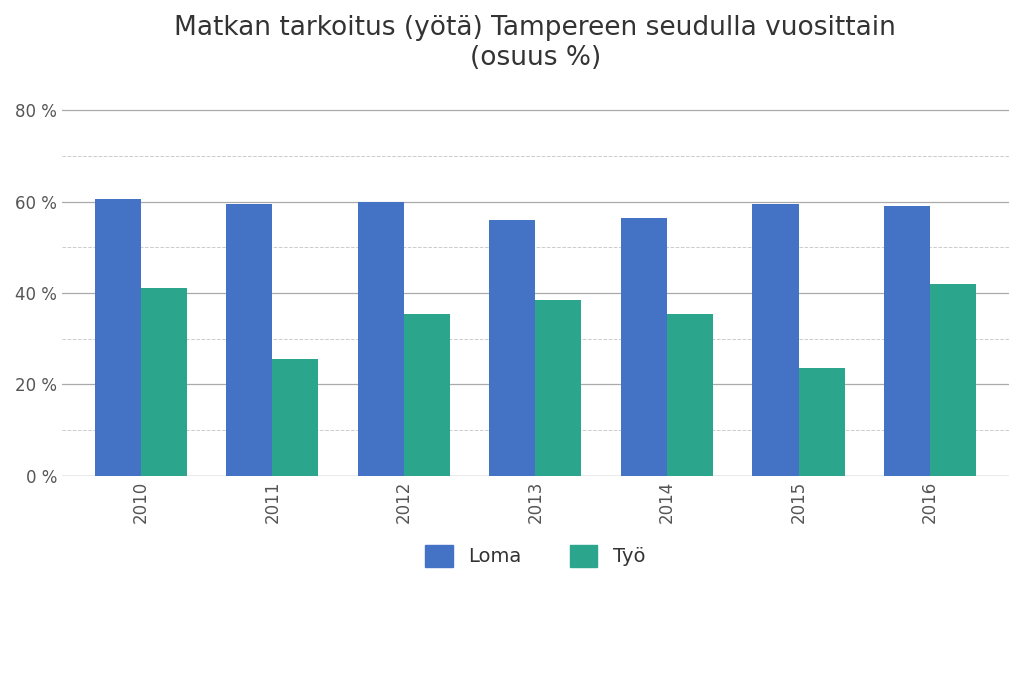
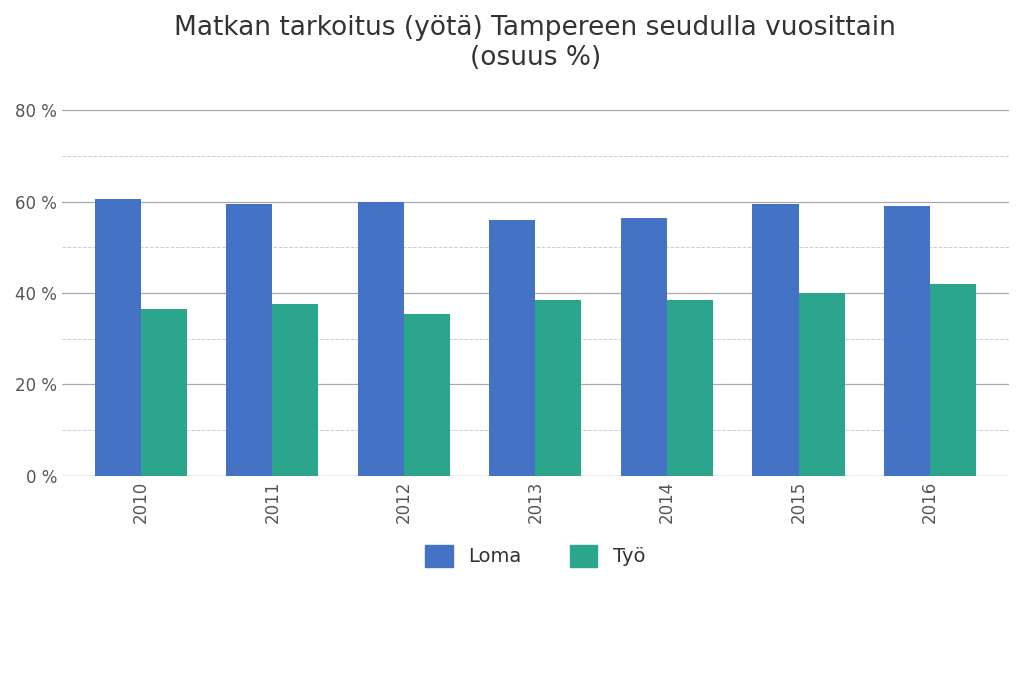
Työ/2010: 41.0 % -> 36.5 %
Työ/2011: 25.5 % -> 37.5 %
Työ/2014: 35.5 % -> 38.5 %
Työ/2015: 23.5 % -> 40.0 %
